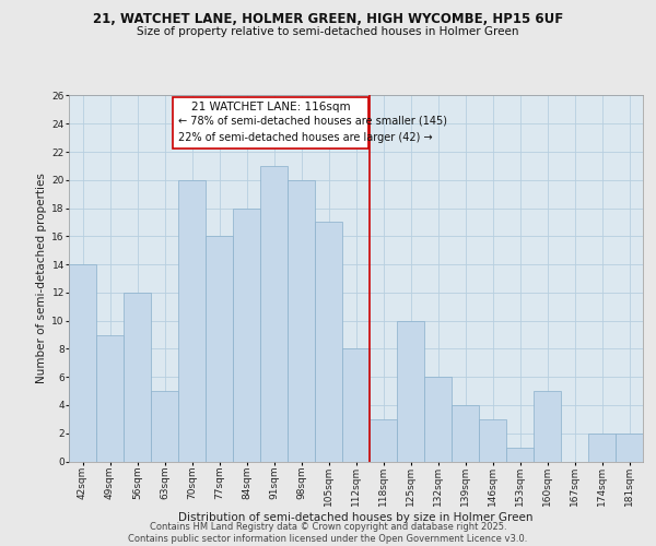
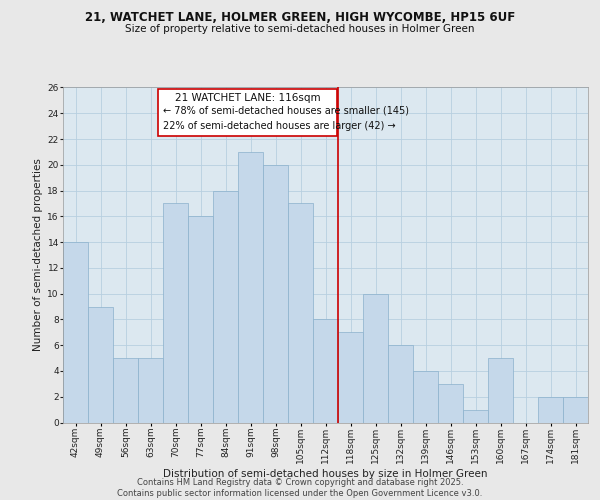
56sqm: 12 -> 5
70sqm: 20 -> 17
118sqm: 3 -> 7
